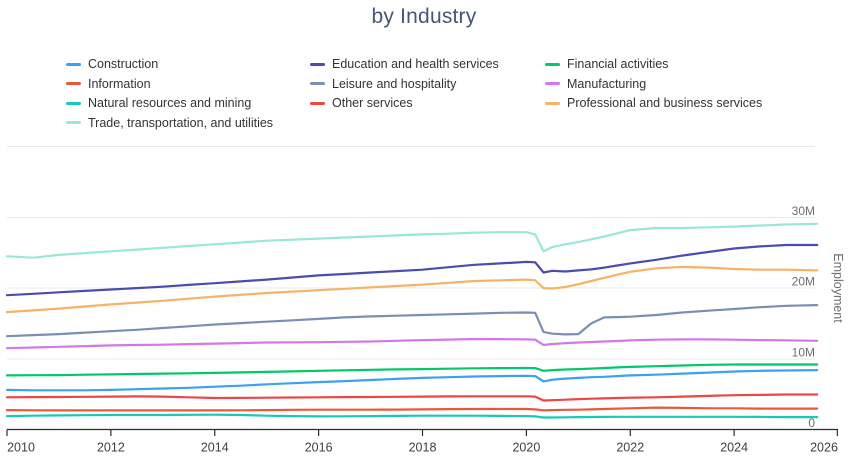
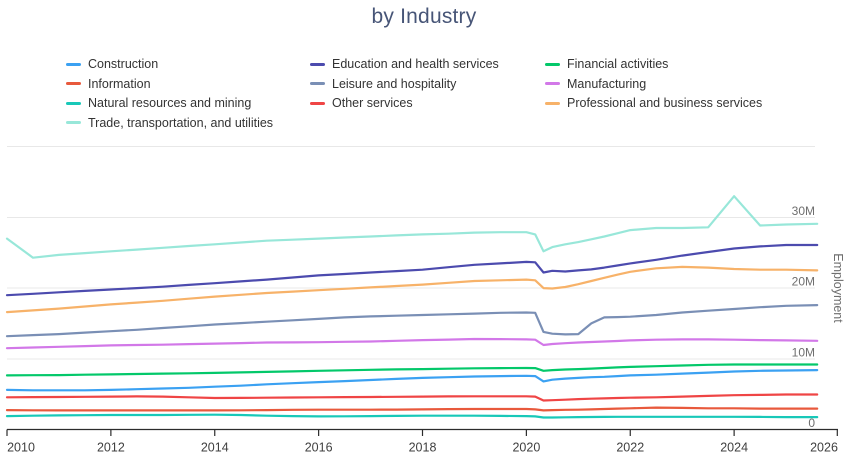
Trade, transportation, and utilities/2010: 24M -> 27M
Trade, transportation, and utilities/2024: 29M -> 33M
